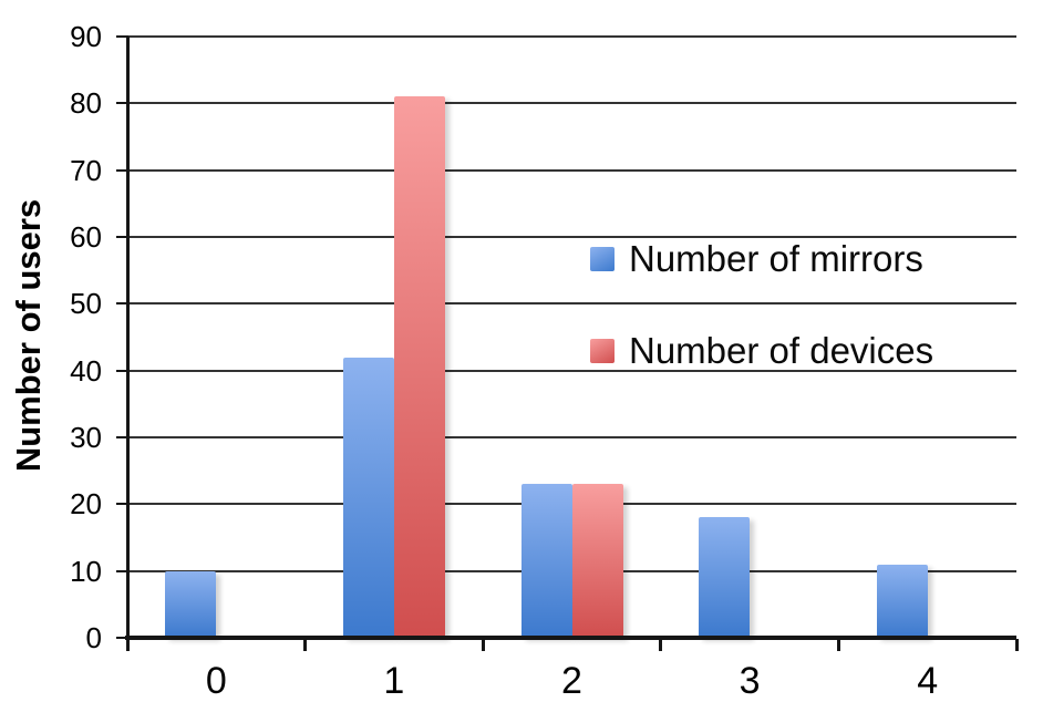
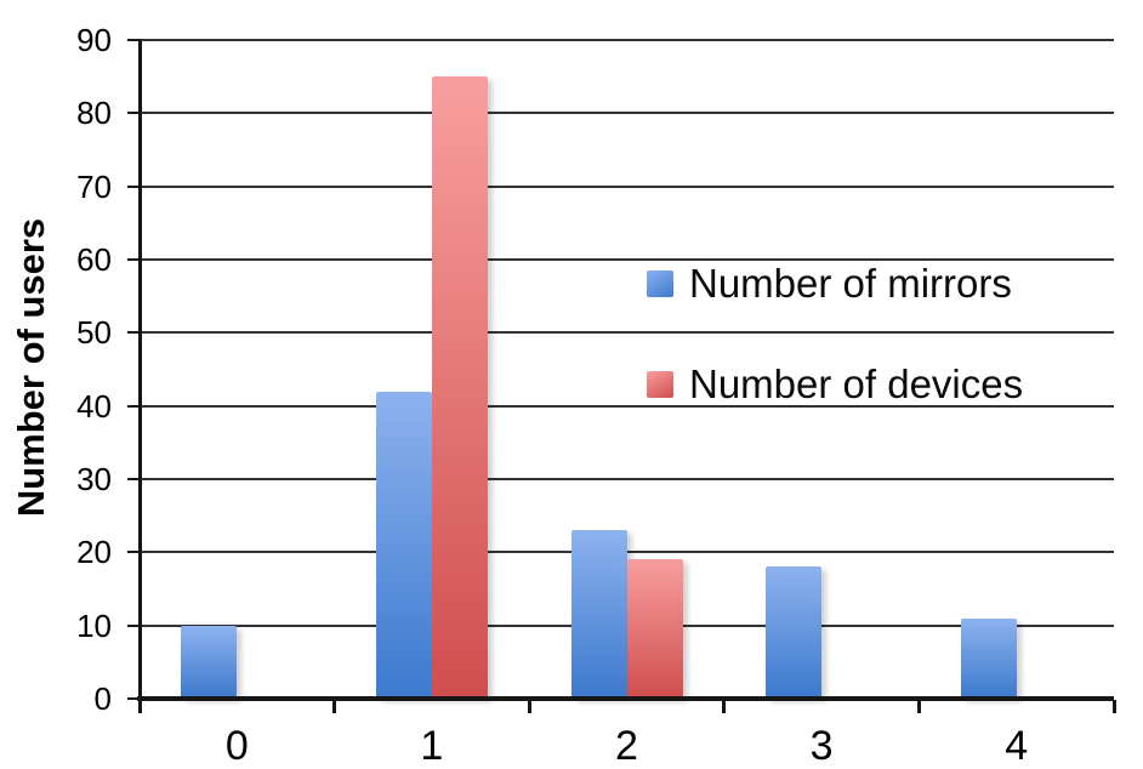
Number of devices/1: 81 -> 85
Number of devices/2: 23 -> 19
